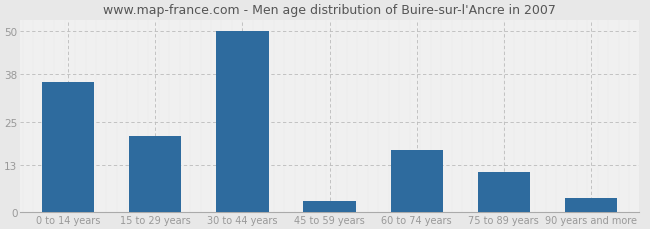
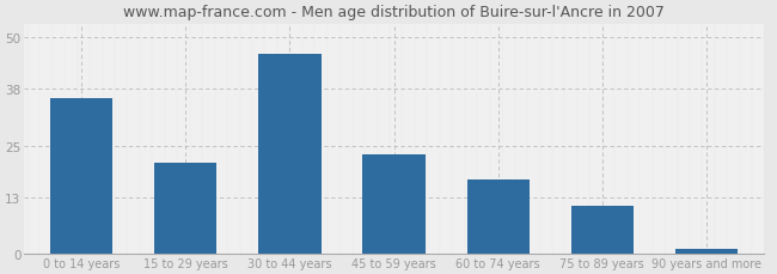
30 to 44 years: 50 -> 46
45 to 59 years: 3 -> 23
90 years and more: 4 -> 1
